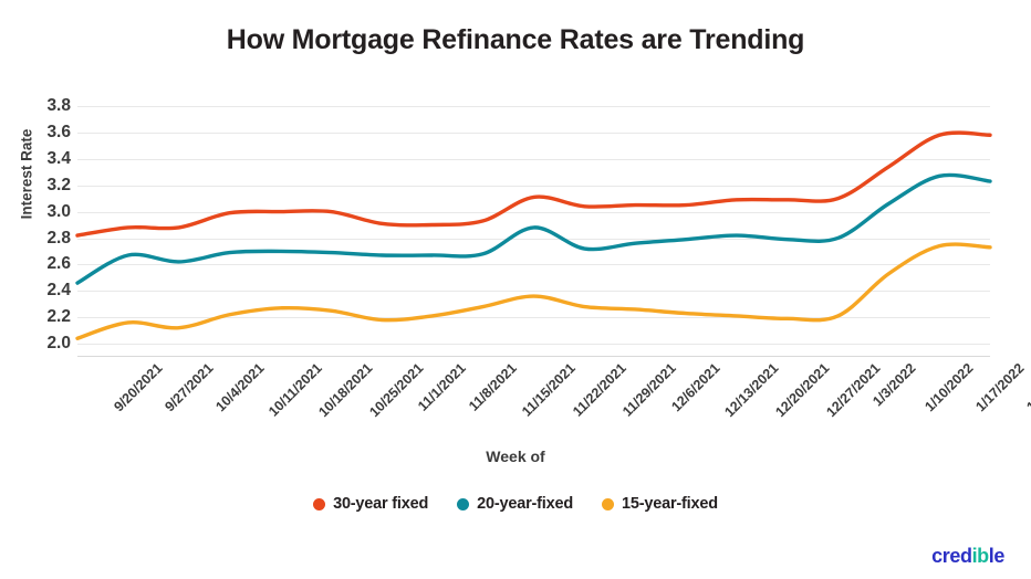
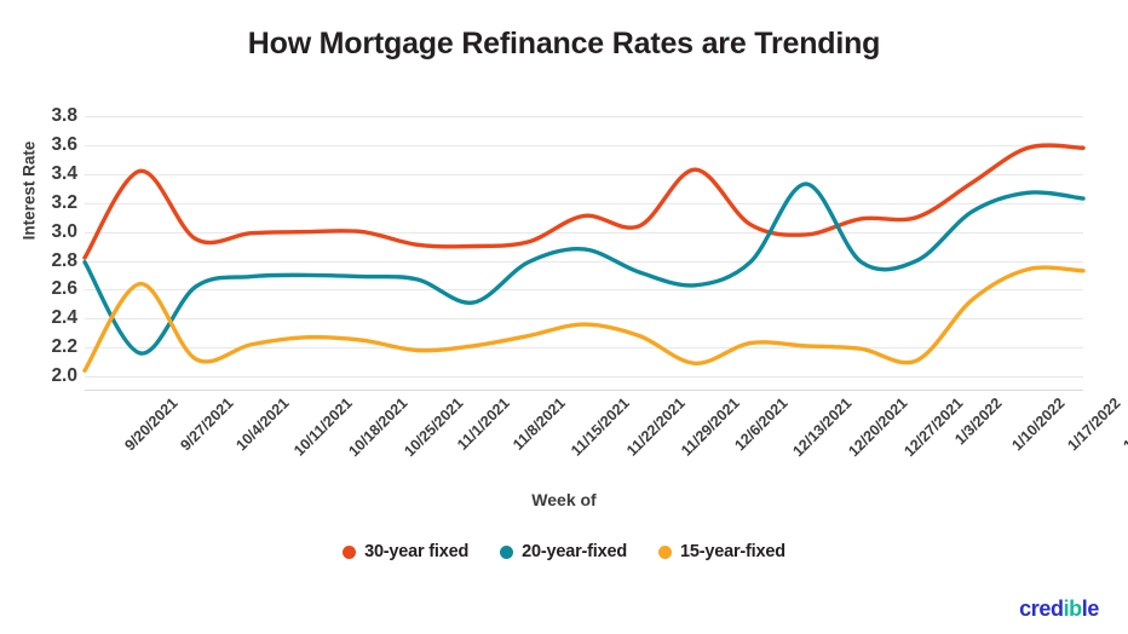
20-year-fixed/9/20/2021: 2.46 -> 2.79
30-year fixed/9/27/2021: 2.88 -> 3.42
20-year-fixed/9/27/2021: 2.67 -> 2.16
15-year-fixed/9/27/2021: 2.16 -> 2.64
30-year fixed/10/4/2021: 2.88 -> 2.95
20-year-fixed/11/8/2021: 2.67 -> 2.51
20-year-fixed/11/15/2021: 2.68 -> 2.79
30-year fixed/12/6/2021: 3.05 -> 3.43
20-year-fixed/12/6/2021: 2.76 -> 2.63
15-year-fixed/12/6/2021: 2.26 -> 2.09
30-year fixed/12/20/2021: 3.09 -> 2.98
20-year-fixed/12/20/2021: 2.82 -> 3.33
15-year-fixed/1/3/2022: 2.21 -> 2.11
20-year-fixed/1/10/2022: 3.06 -> 3.14
